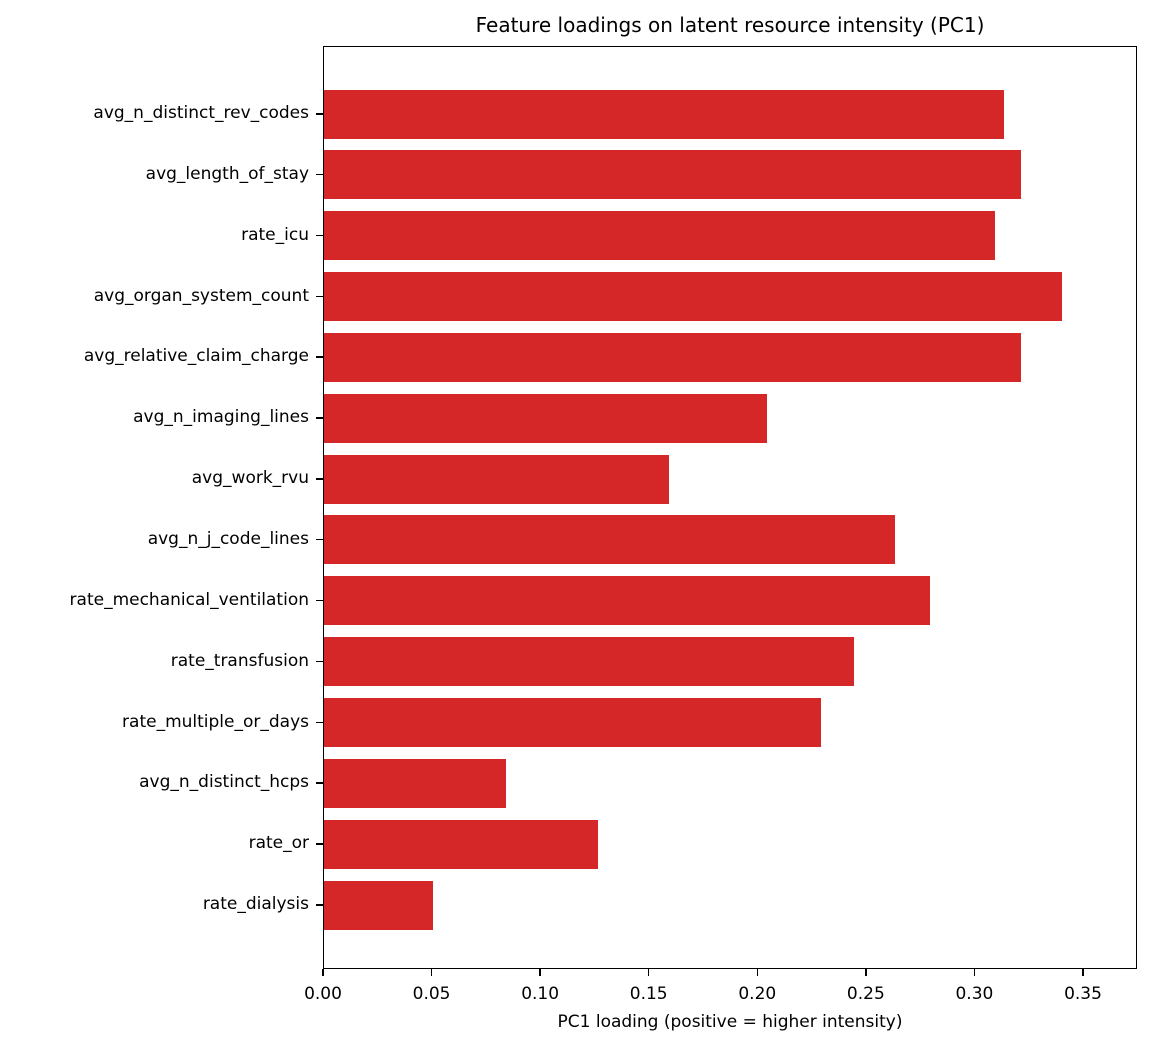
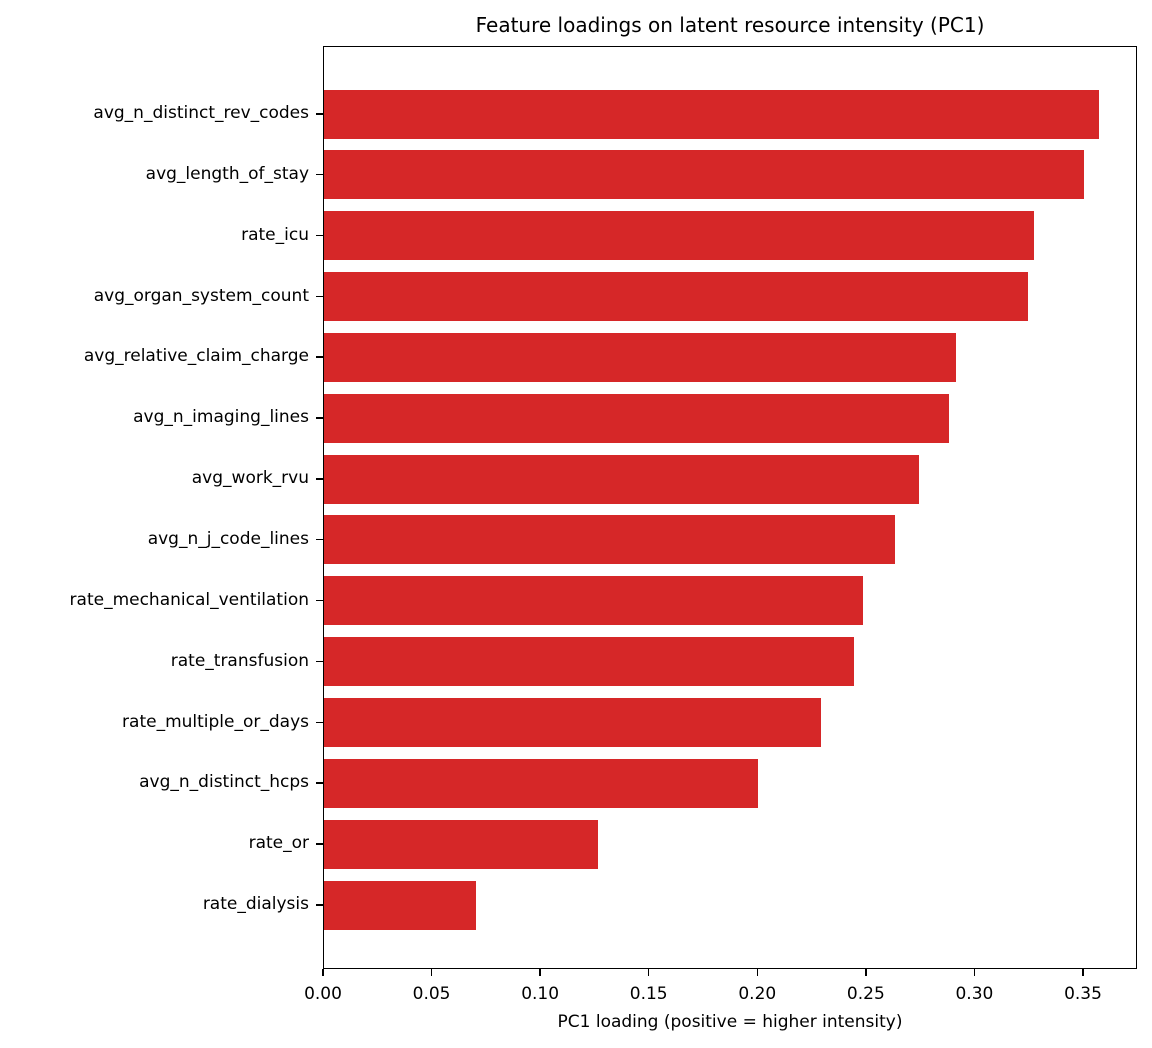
avg_n_distinct_rev_codes: 0.313 -> 0.357
avg_length_of_stay: 0.321 -> 0.350
rate_icu: 0.309 -> 0.327
avg_organ_system_count: 0.340 -> 0.324
avg_relative_claim_charge: 0.321 -> 0.291
avg_n_imaging_lines: 0.204 -> 0.288
avg_work_rvu: 0.159 -> 0.274
rate_mechanical_ventilation: 0.279 -> 0.248
avg_n_distinct_hcps: 0.084 -> 0.200
rate_dialysis: 0.050 -> 0.070
